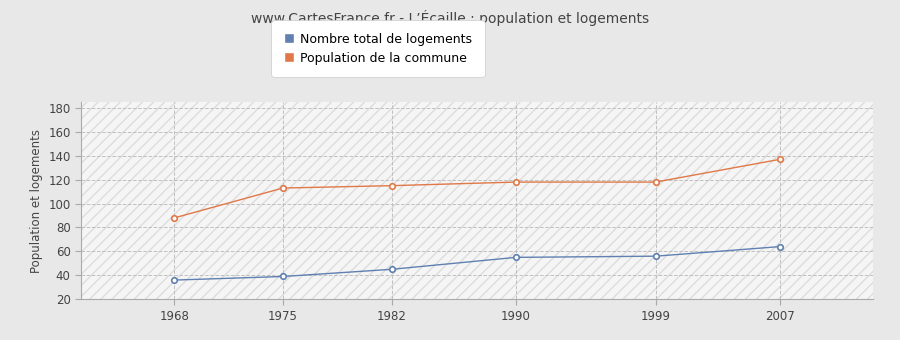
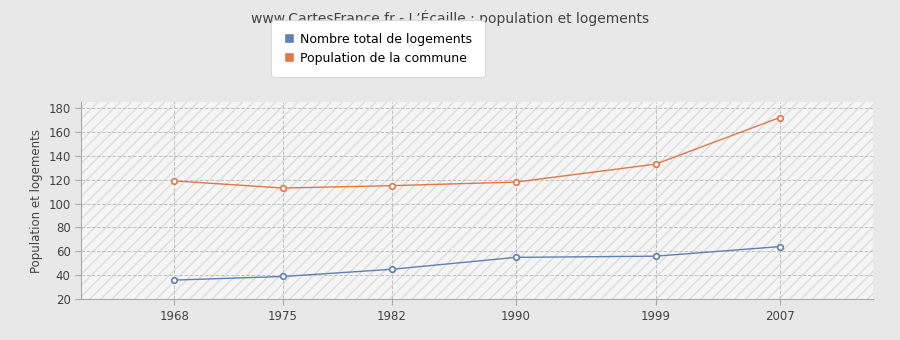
Population de la commune/1968: 88 -> 119
Population de la commune/1999: 118 -> 133
Population de la commune/2007: 137 -> 172
